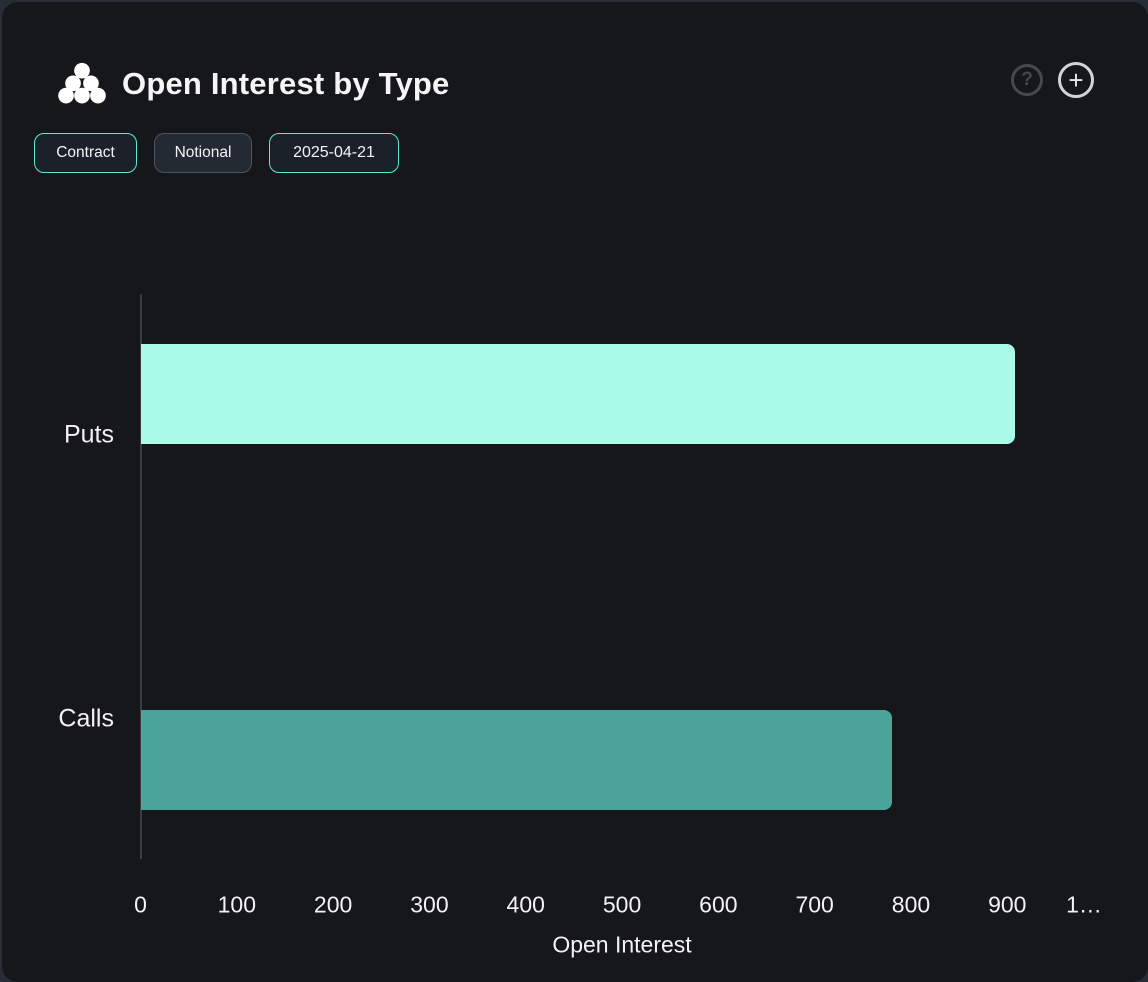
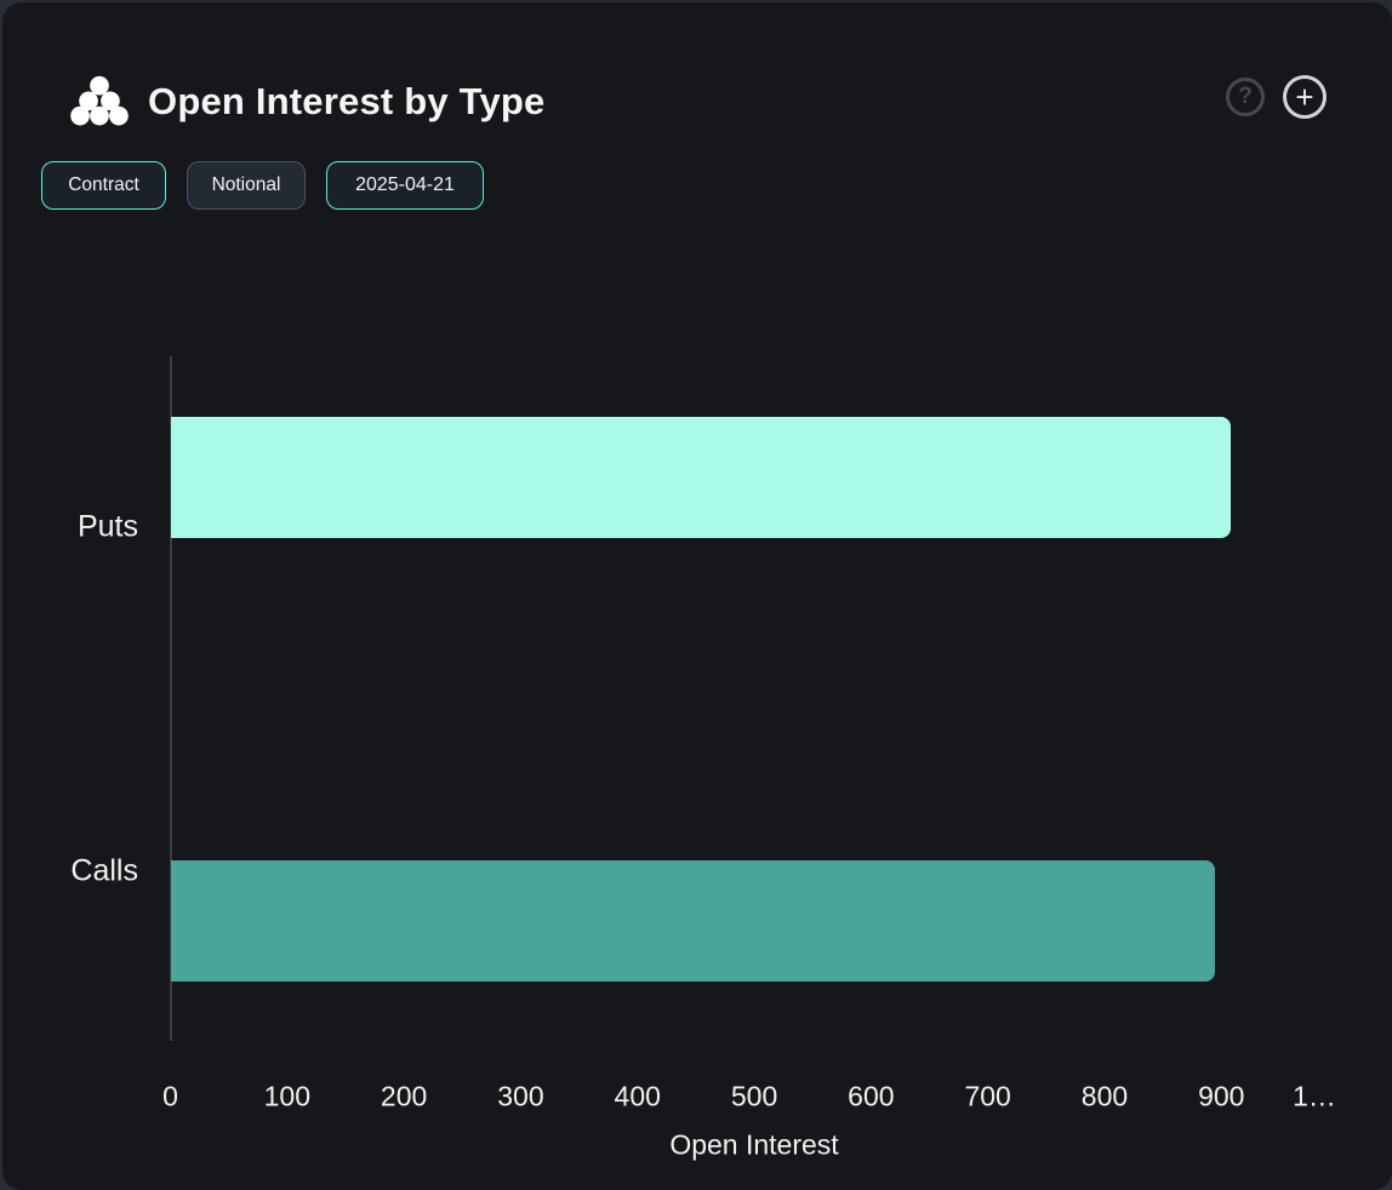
Calls: 780 -> 900
